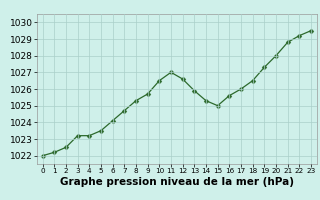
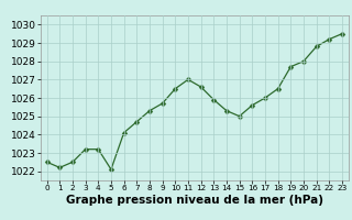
0: 1022.0 -> 1022.5
5: 1023.5 -> 1022.1
19: 1027.3 -> 1027.7
